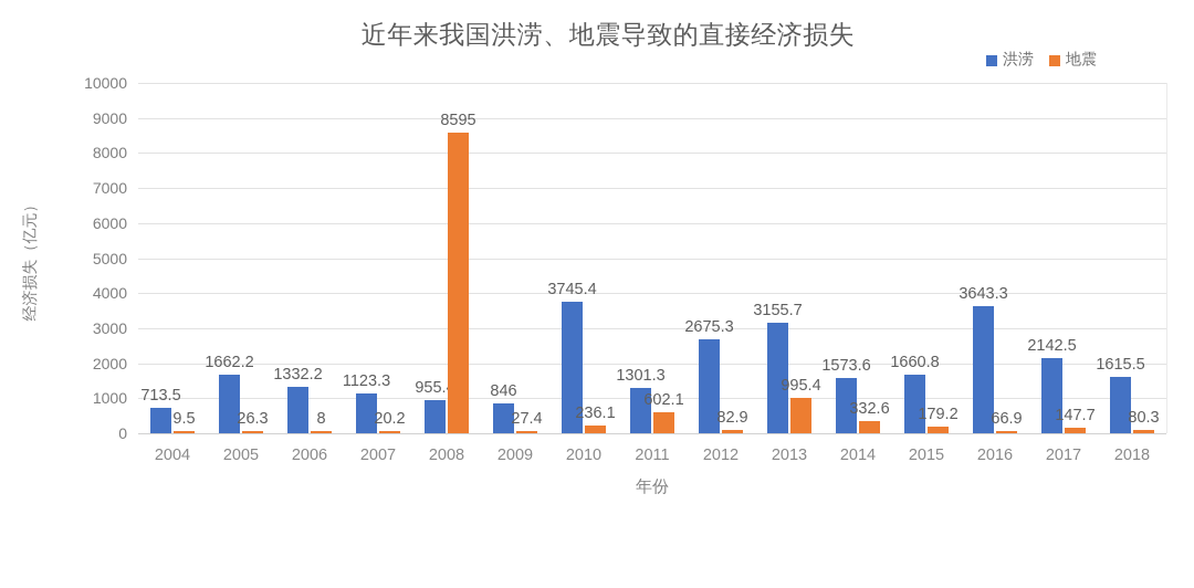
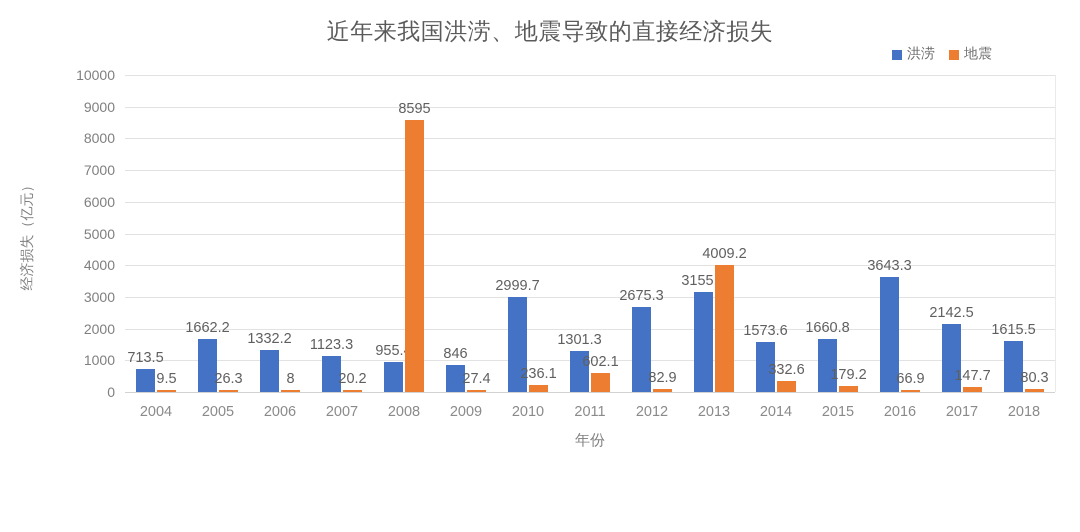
洪涝/2010: 3745.4 -> 2999.7
地震/2013: 995.4 -> 4009.2
